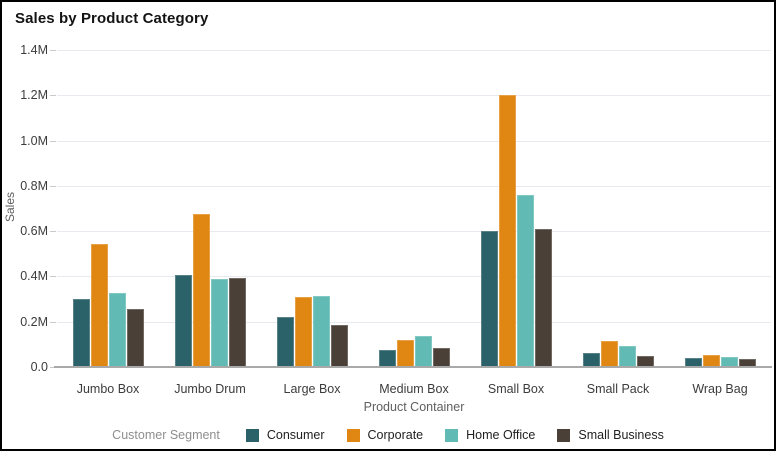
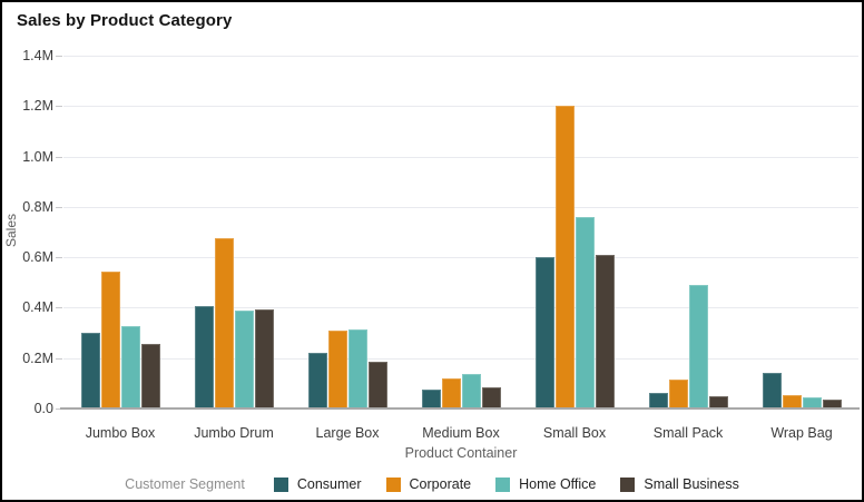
Home Office/Small Pack: 0.10M -> 0.49M
Consumer/Wrap Bag: 0.04M -> 0.14M
